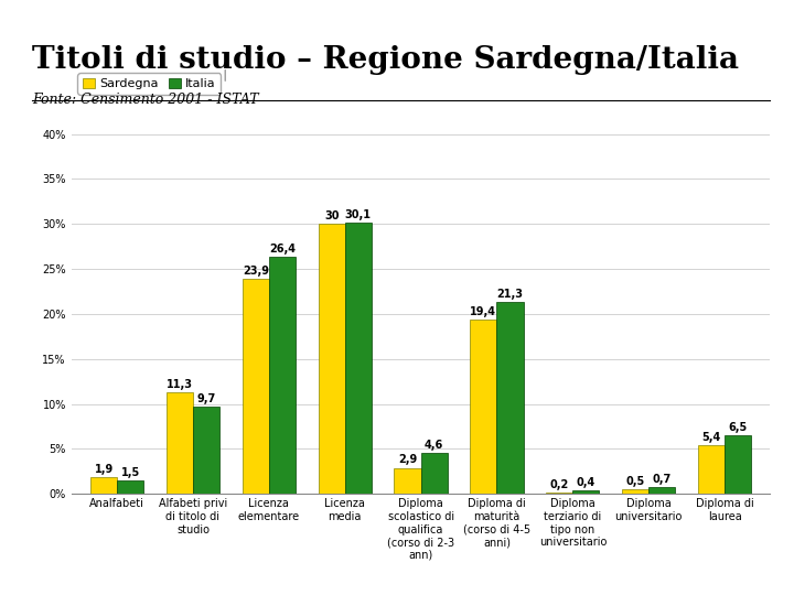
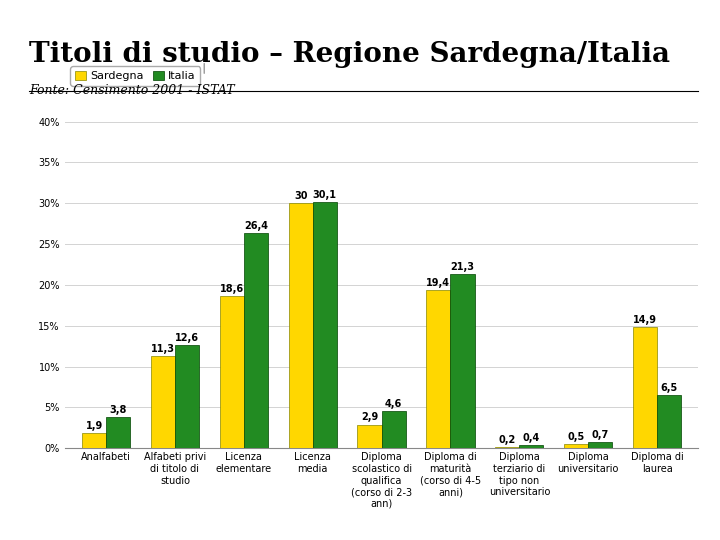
Italia/Analfabeti: 1,5 -> 3,8
Italia/Alfabeti privi di titolo di studio: 9,7 -> 12,6
Sardegna/Licenza elementare: 23,9 -> 18,6
Sardegna/Diploma di laurea: 5,4 -> 14,9
